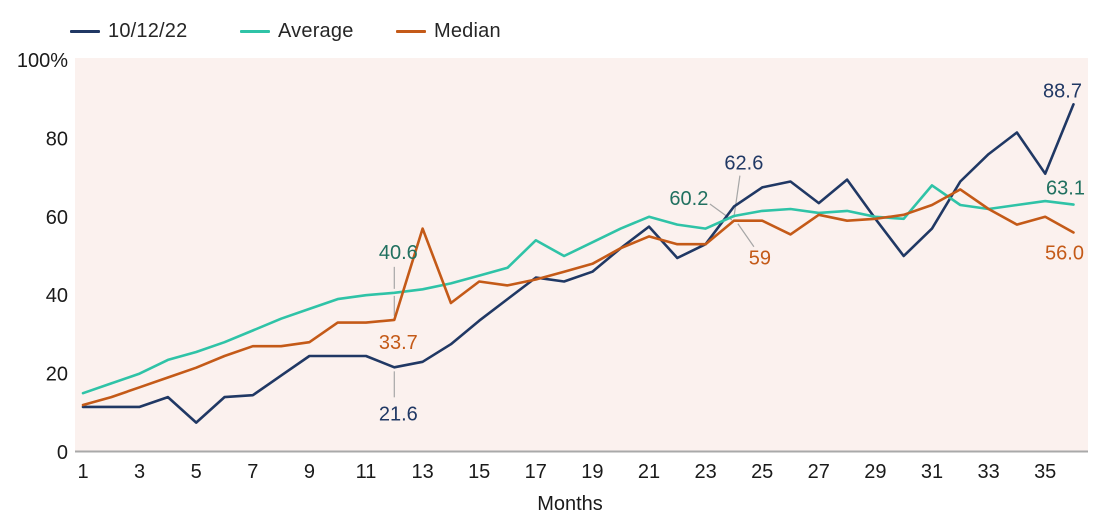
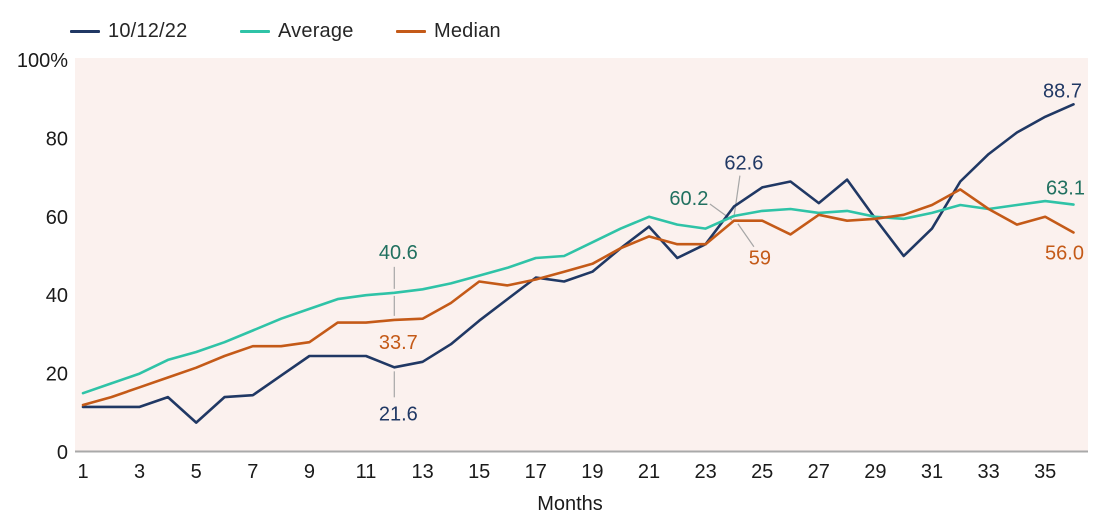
Median/13: 57% -> 34%
Average/17: 54% -> 50%
Average/31: 68% -> 61%
10/12/22/35: 71% -> 86%
